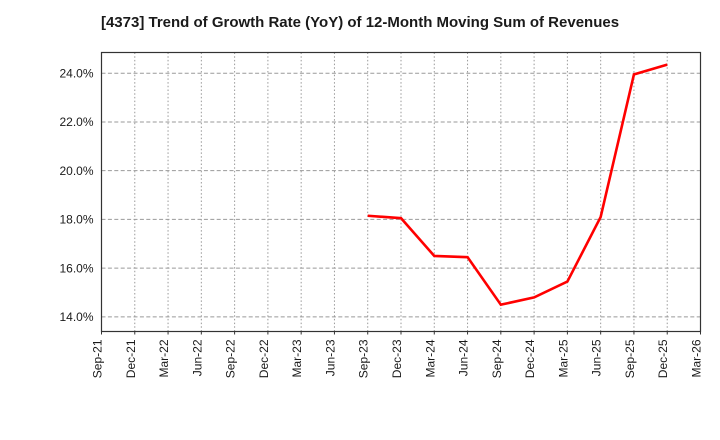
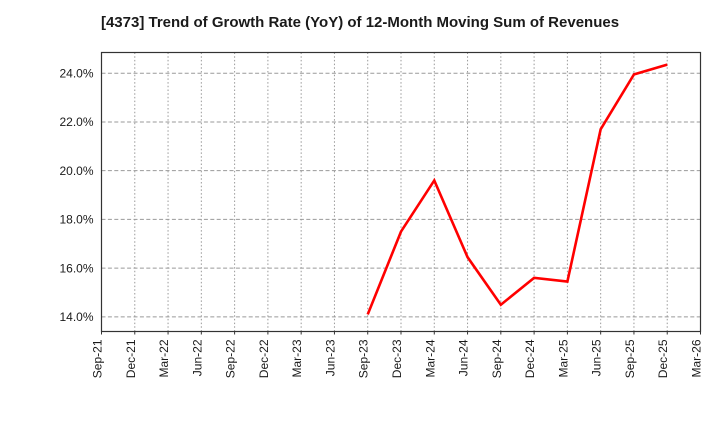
Sep-23: 18.1% -> 14.1%
Dec-23: 18.1% -> 17.5%
Mar-24: 16.5% -> 19.6%
Dec-24: 14.8% -> 15.6%
Jun-25: 18.1% -> 21.7%
